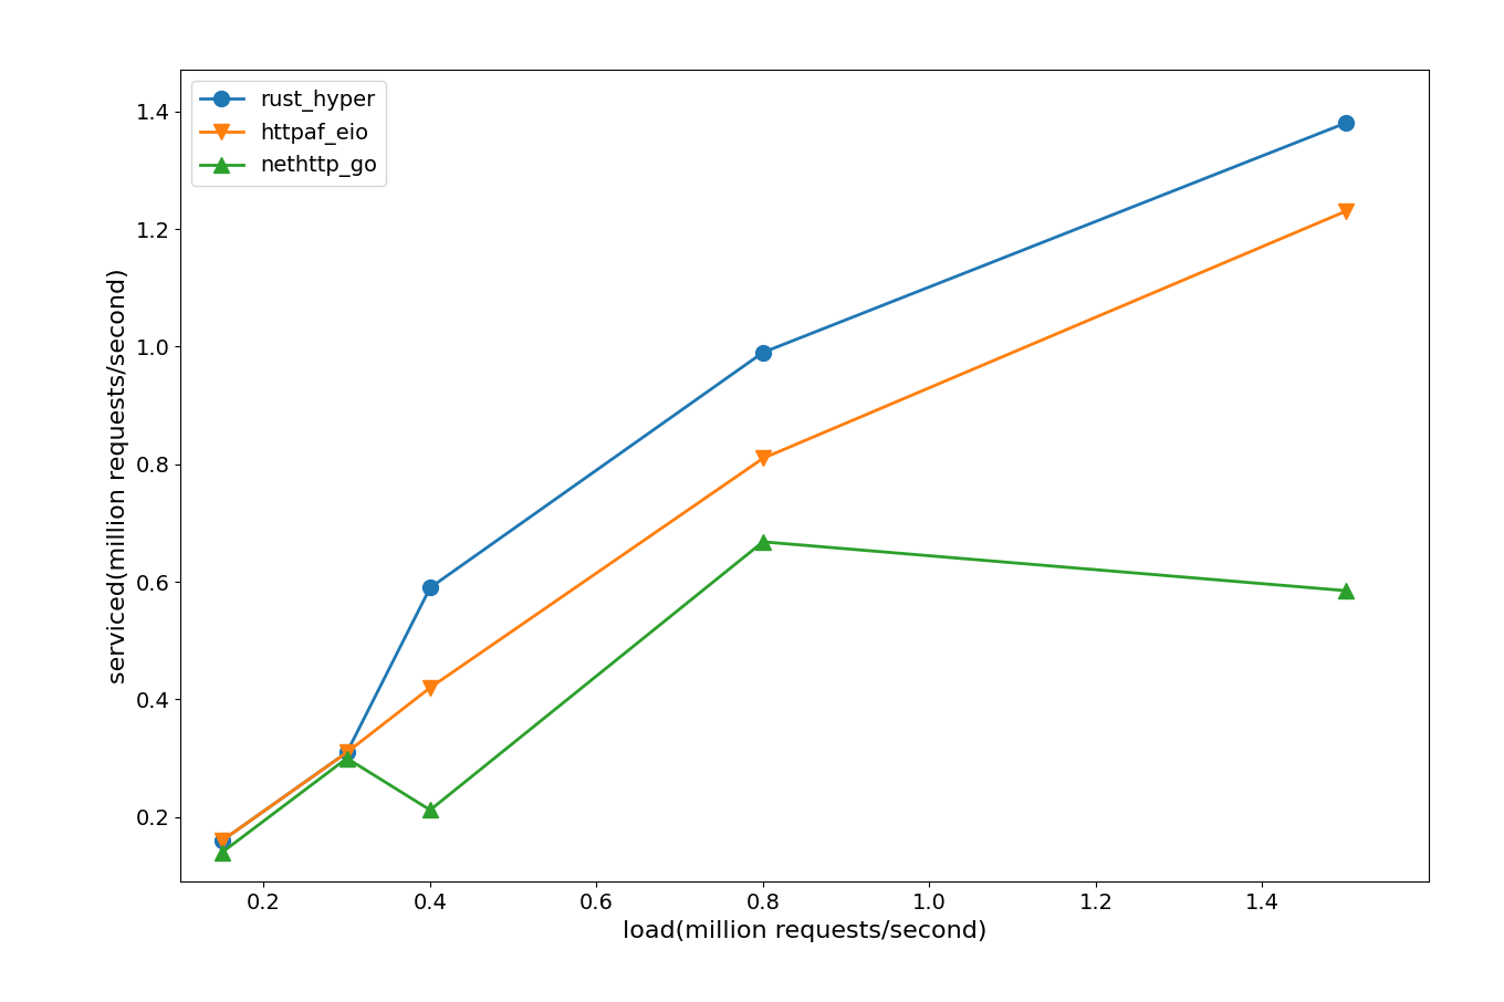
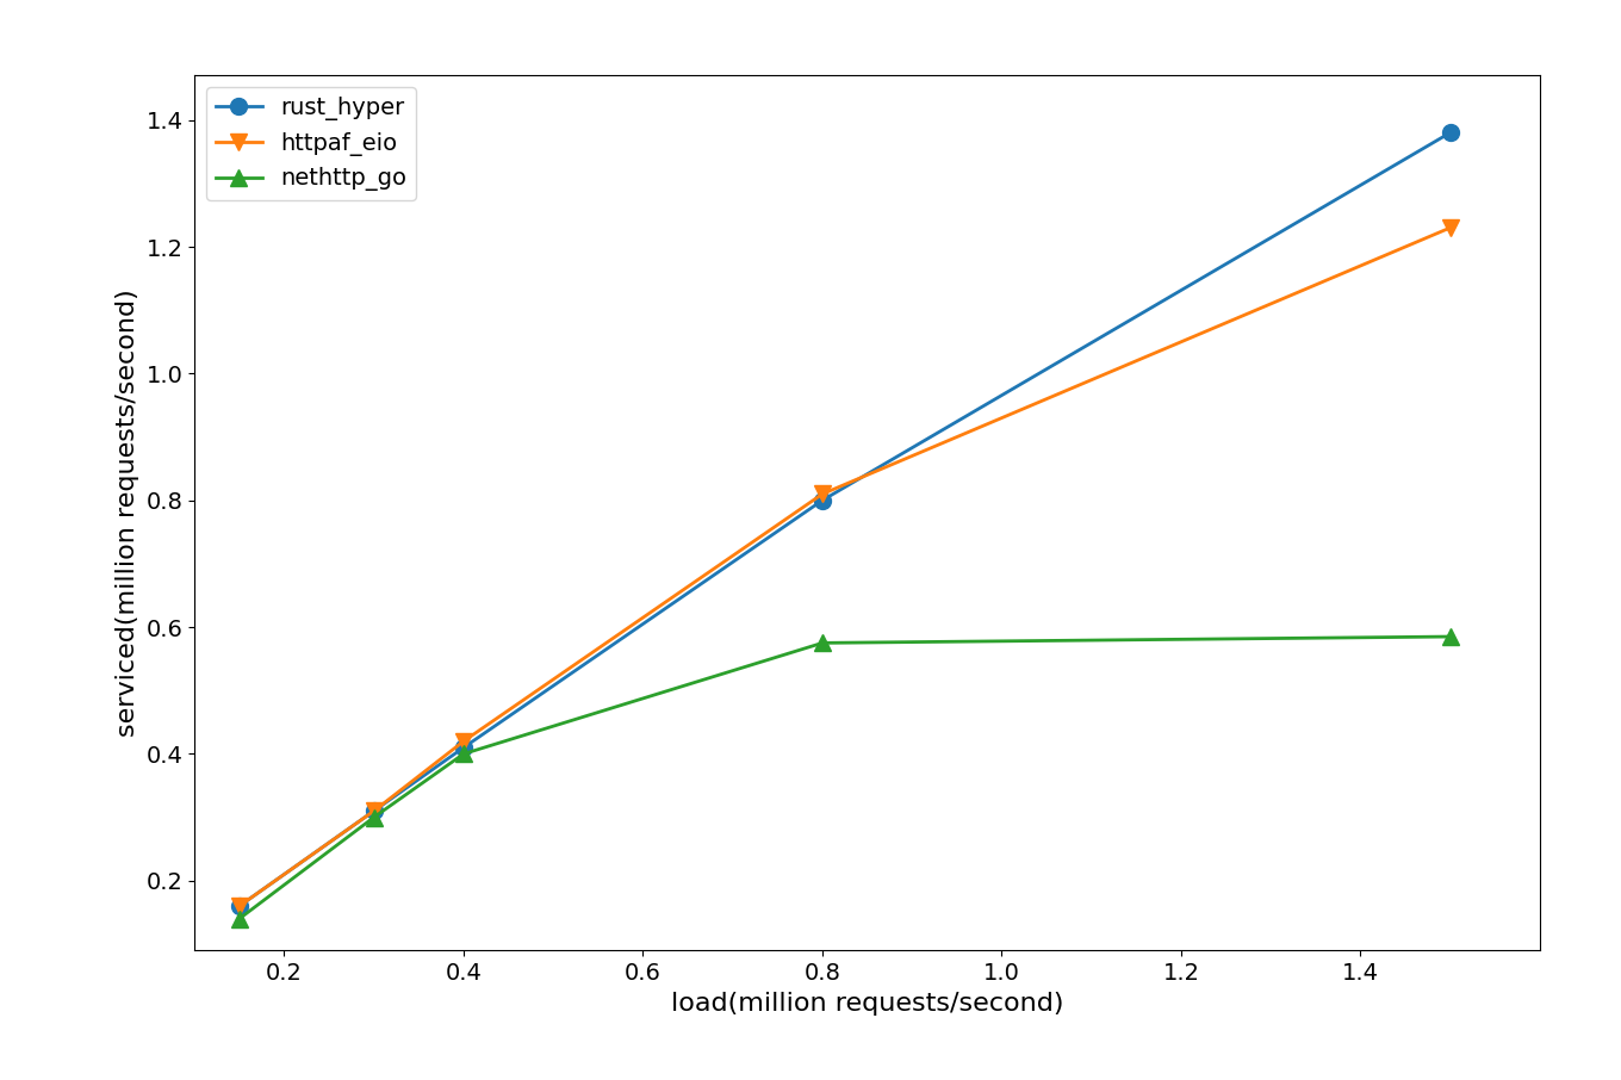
rust_hyper/0.4: 0.59 -> 0.41
nethttp_go/0.4: 0.212 -> 0.400
rust_hyper/0.8: 0.99 -> 0.80
nethttp_go/0.8: 0.668 -> 0.575
